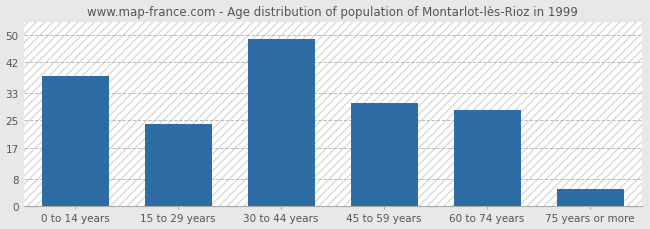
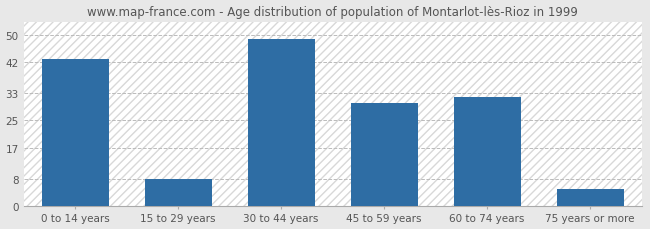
0 to 14 years: 38 -> 43
15 to 29 years: 24 -> 8
60 to 74 years: 28 -> 32
